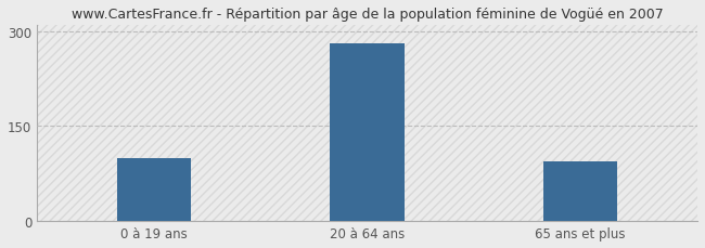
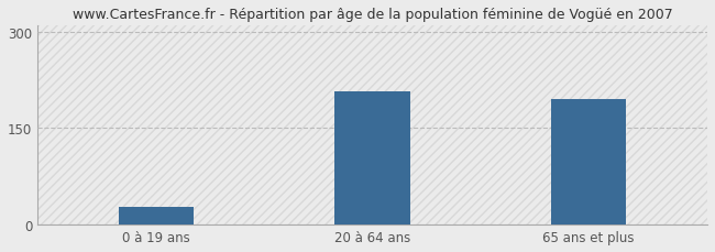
0 à 19 ans: 100 -> 28
20 à 64 ans: 281 -> 208
65 ans et plus: 95 -> 196
